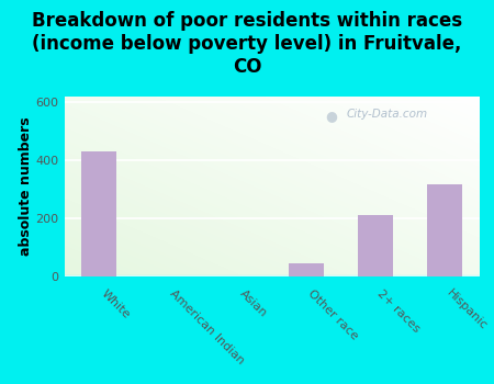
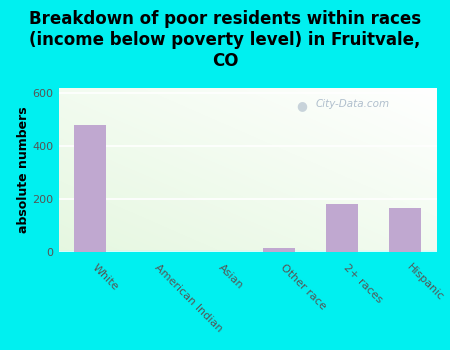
White: 430 -> 480
Other race: 45 -> 15
2+ races: 210 -> 182
Hispanic: 315 -> 165
